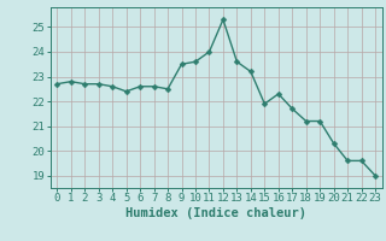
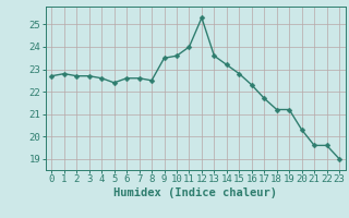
15: 21.9 -> 22.8
